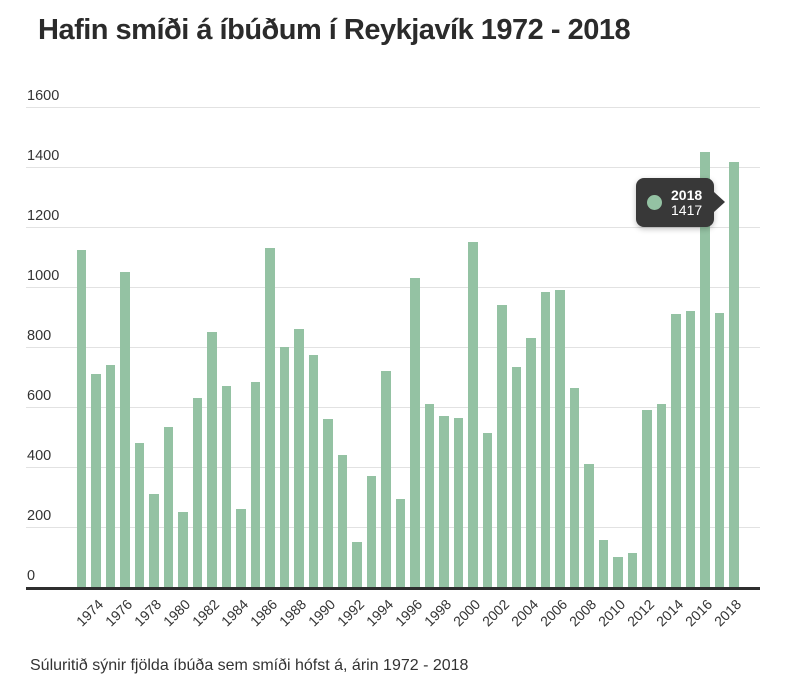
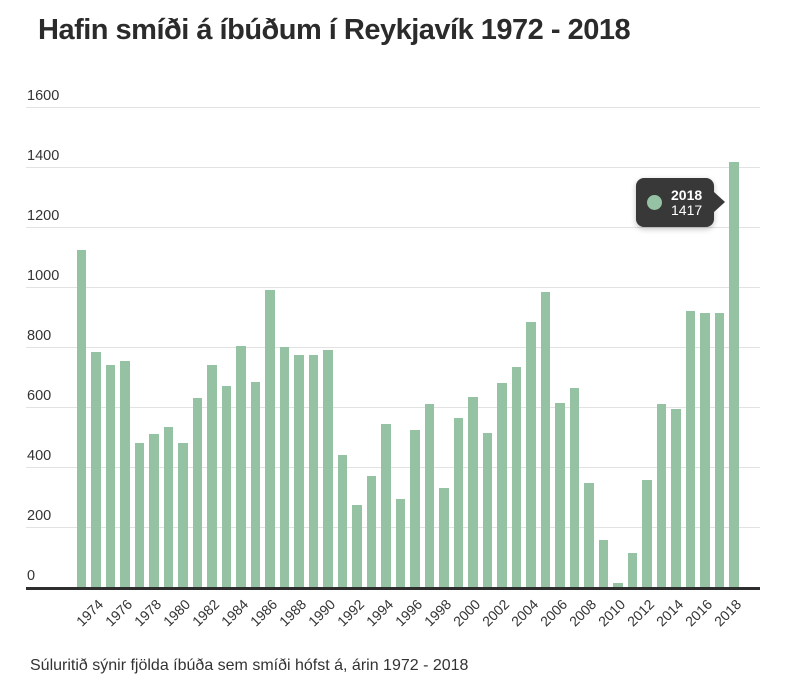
1974: 710 -> 780
1976: 1050 -> 760
1978: 310 -> 510
1980: 250 -> 480
1982: 850 -> 740
1984: 260 -> 800
1986: 1130 -> 990
1988: 860 -> 780
1990: 560 -> 790
1992: 150 -> 280
1994: 720 -> 540
1996: 1030 -> 520
1998: 570 -> 330
2000: 1150 -> 640
2002: 940 -> 680
2004: 830 -> 880
2006: 990 -> 620
2008: 410 -> 350
2010: 100 -> 20
2012: 590 -> 360
2014: 910 -> 590
2016: 1450 -> 920
